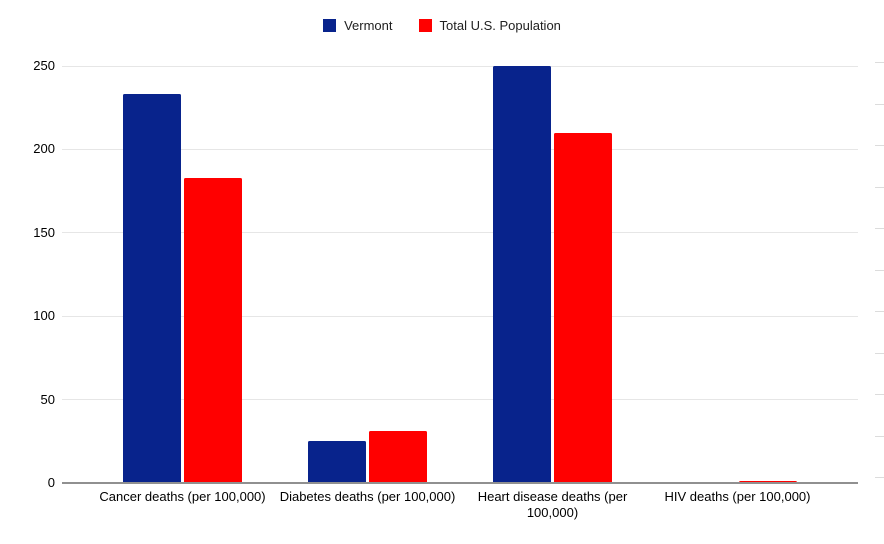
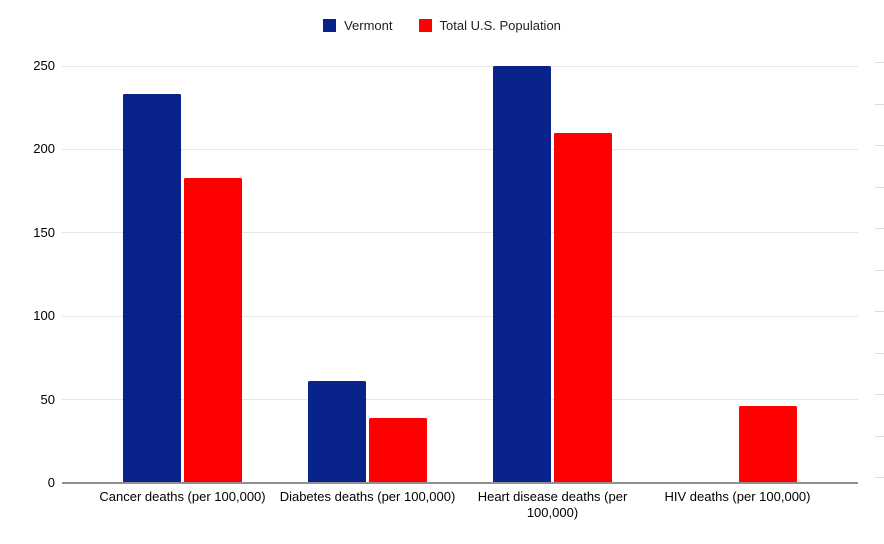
Vermont/Diabetes deaths (per 100,000): 25 -> 61
Total U.S. Population/Diabetes deaths (per 100,000): 31 -> 39
Total U.S. Population/HIV deaths (per 100,000): 2 -> 46
